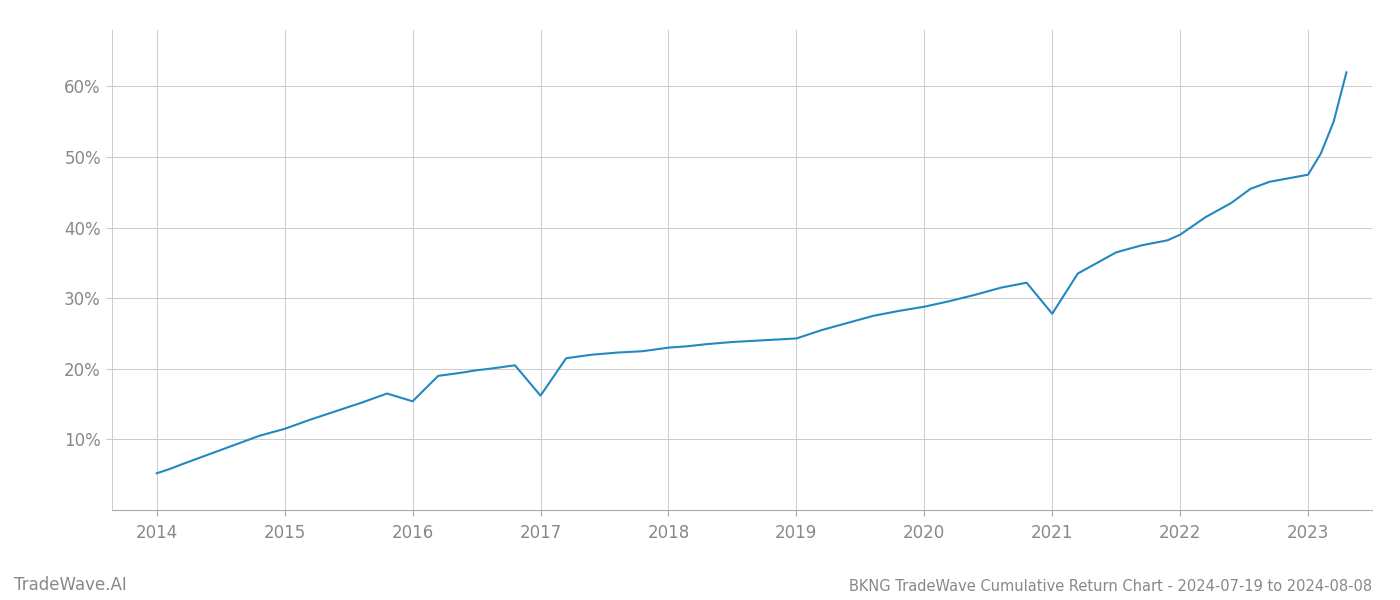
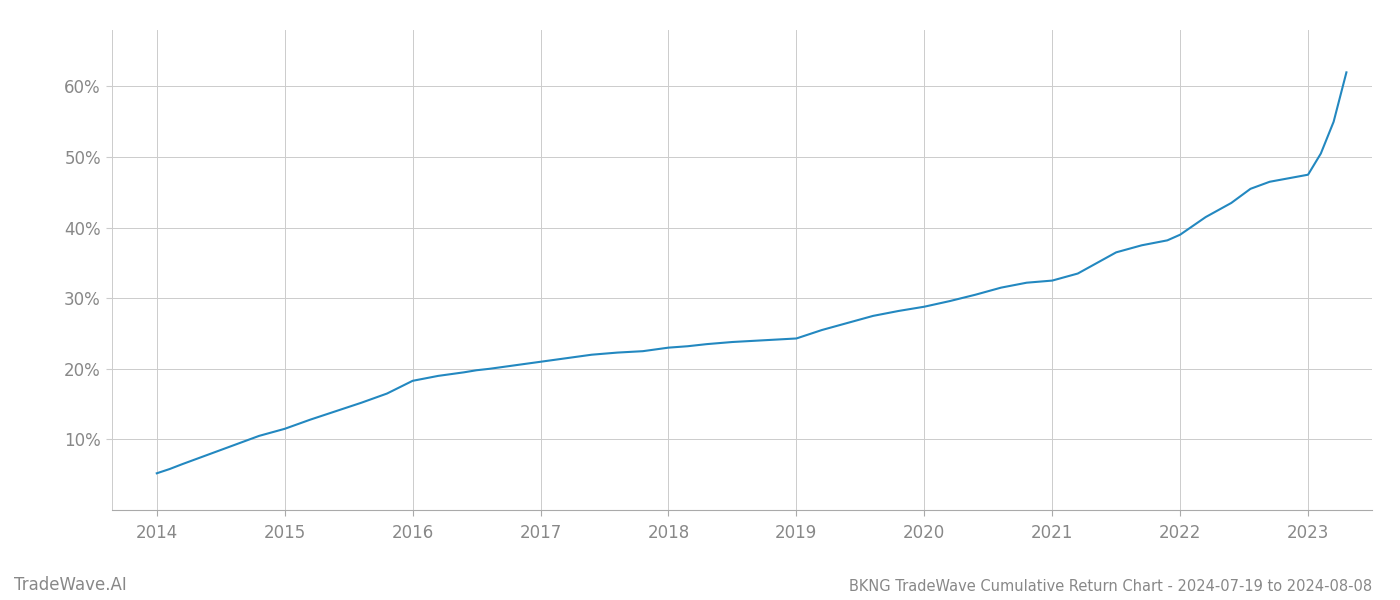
2016: 15.4% -> 18.3%
2017: 16.2% -> 21.0%
2021: 27.8% -> 32.5%
